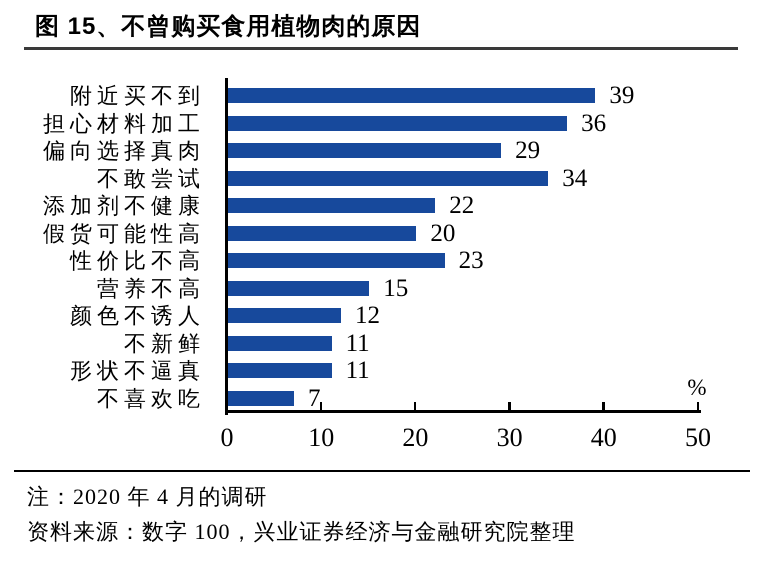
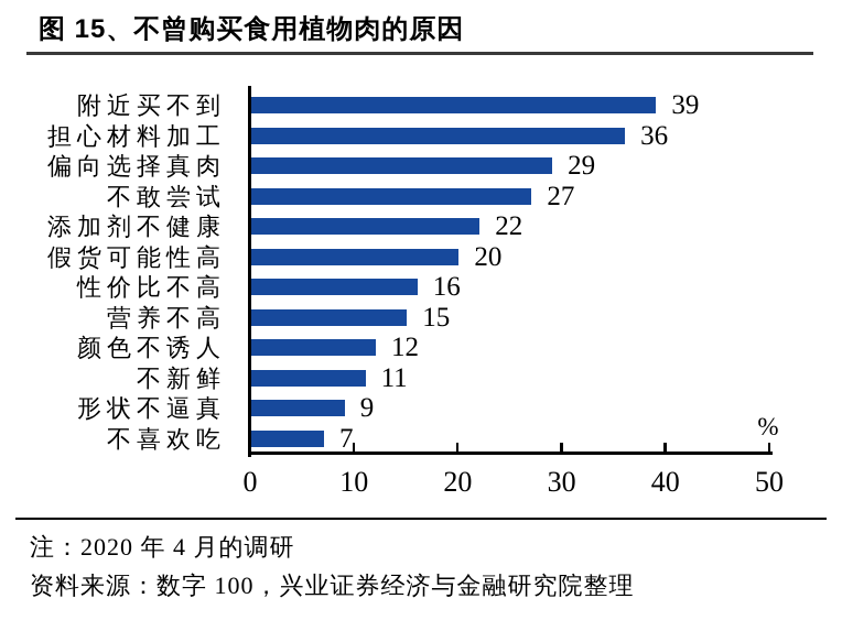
不敢尝试: 34 -> 27
性价比不高: 23 -> 16
形状不逼真: 11 -> 9
